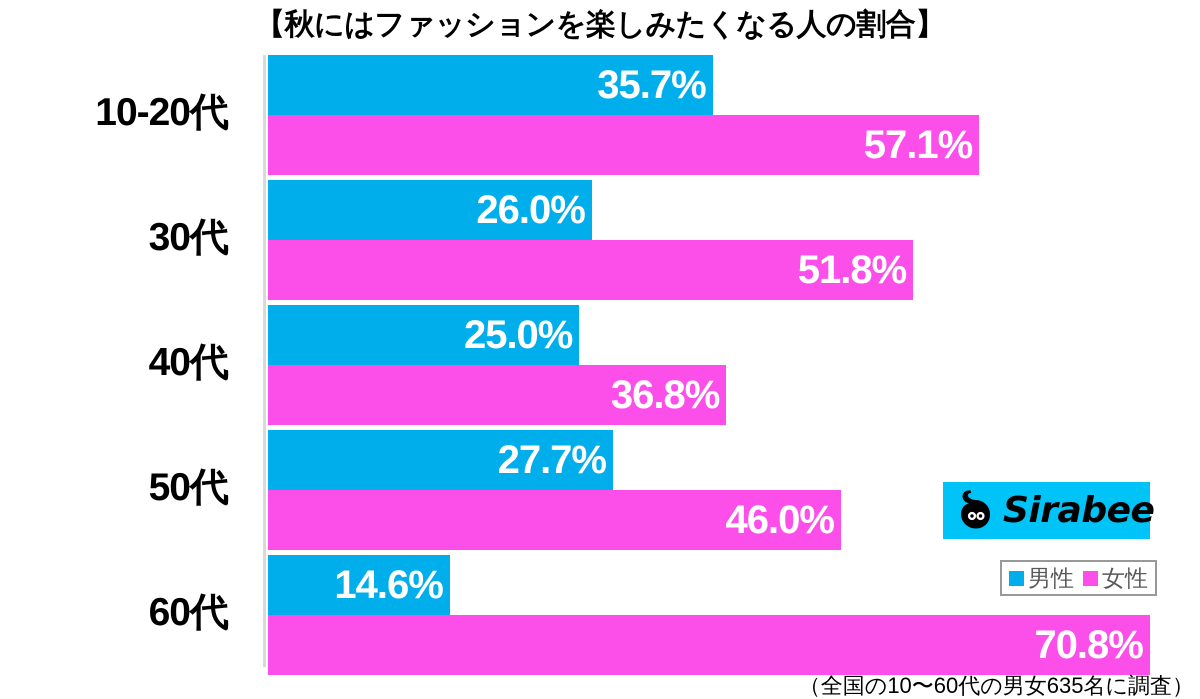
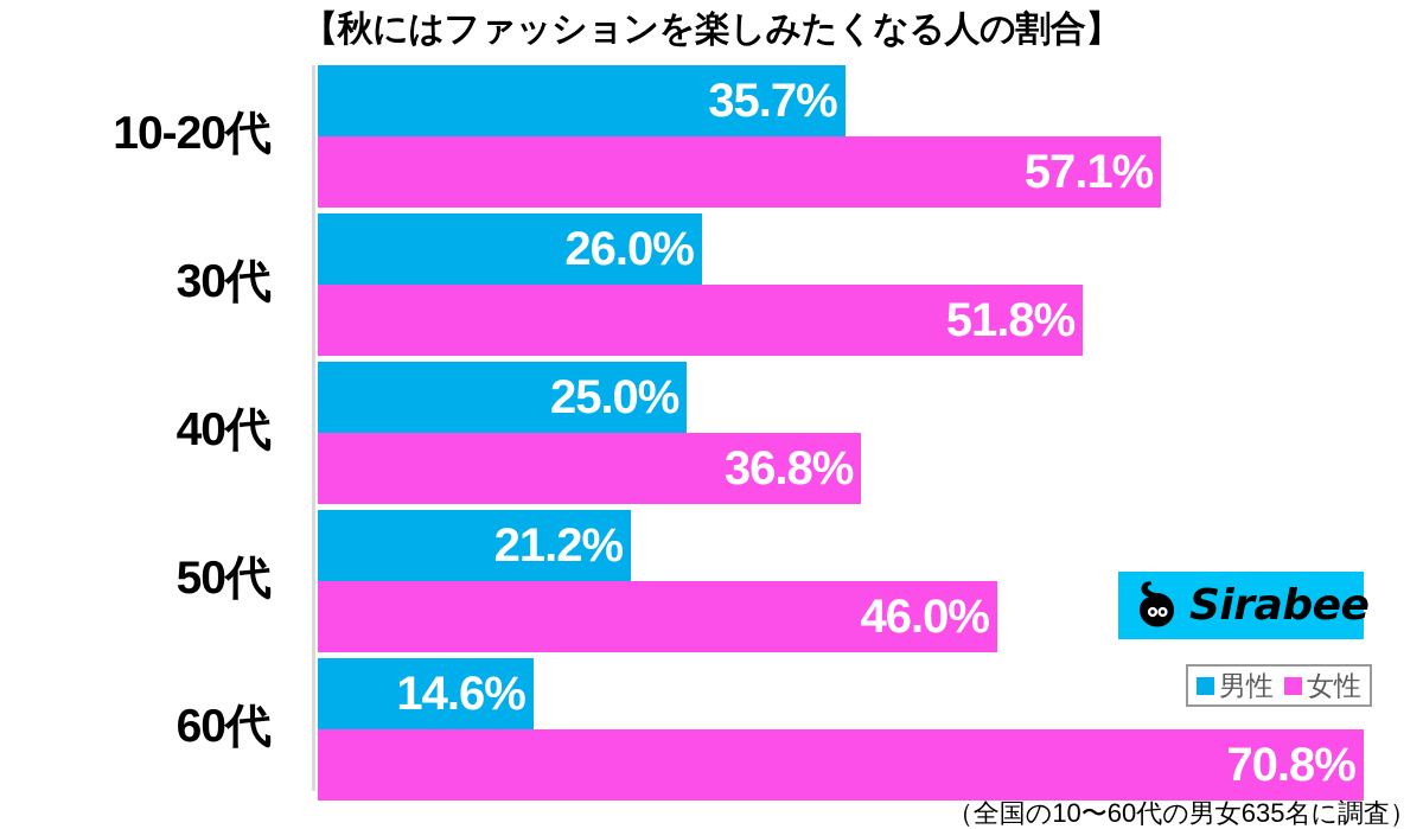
男性/50代: 27.7% -> 21.2%
